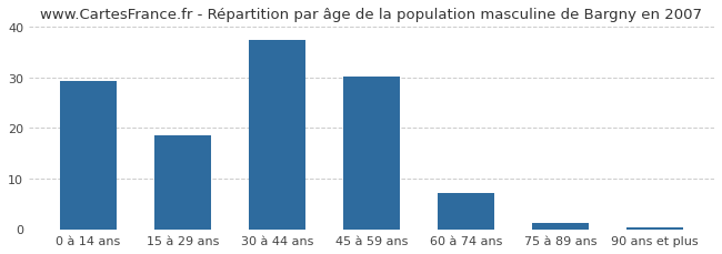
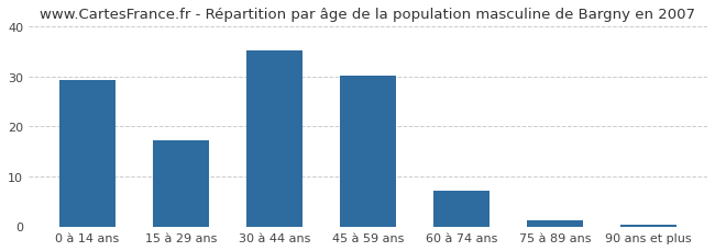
15 à 29 ans: 18.5 -> 17.3
30 à 44 ans: 37.5 -> 35.3
